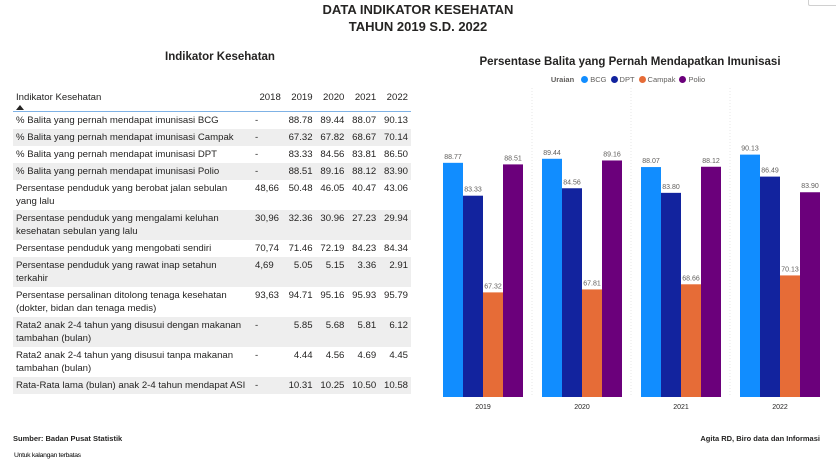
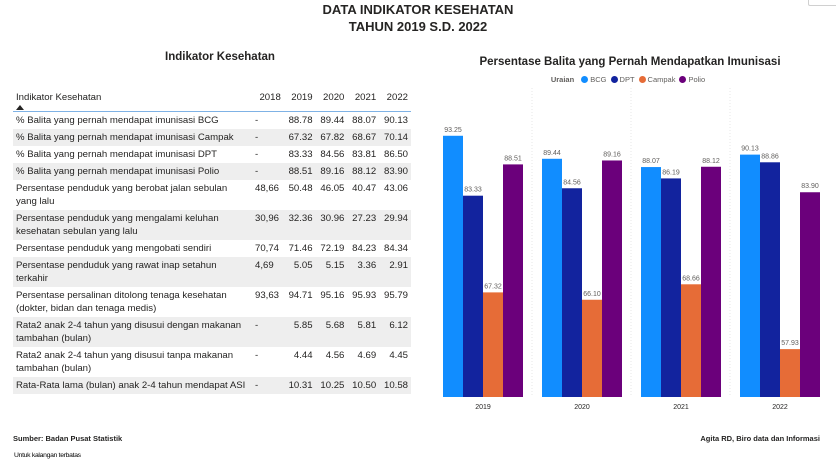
BCG/2019: 88.77 -> 93.25
Campak/2020: 67.81 -> 66.10
DPT/2021: 83.80 -> 86.19
DPT/2022: 86.49 -> 88.86
Campak/2022: 70.13 -> 57.93
